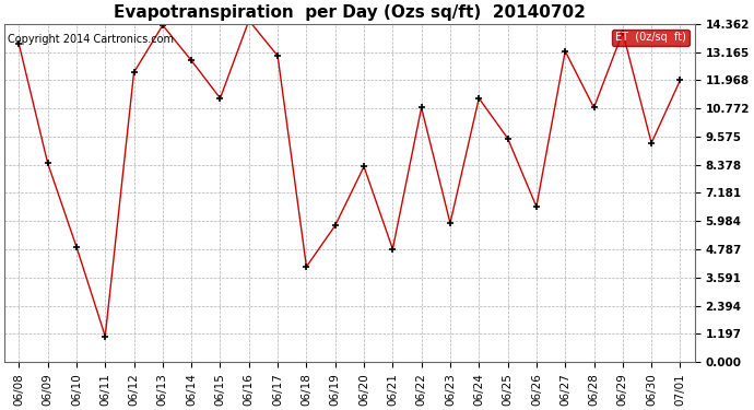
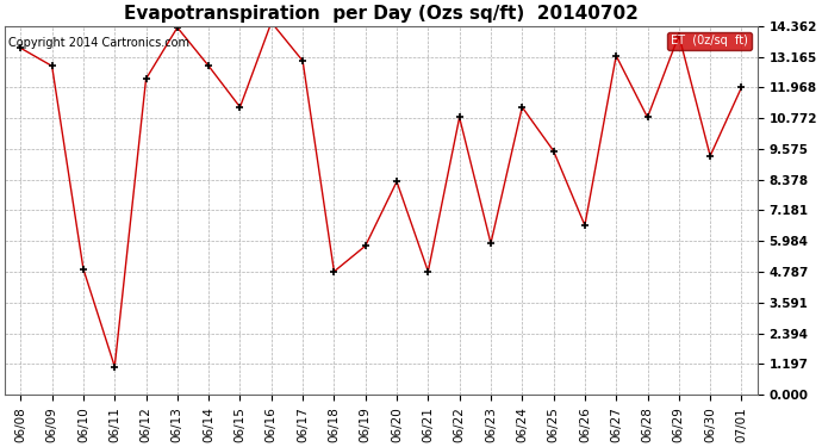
06/09: 8.45 -> 12.80
06/18: 4.05 -> 4.80
